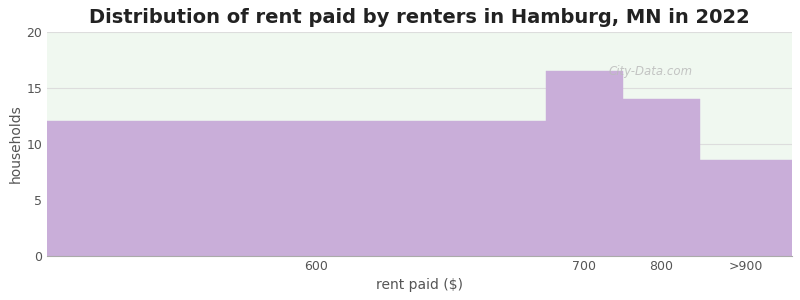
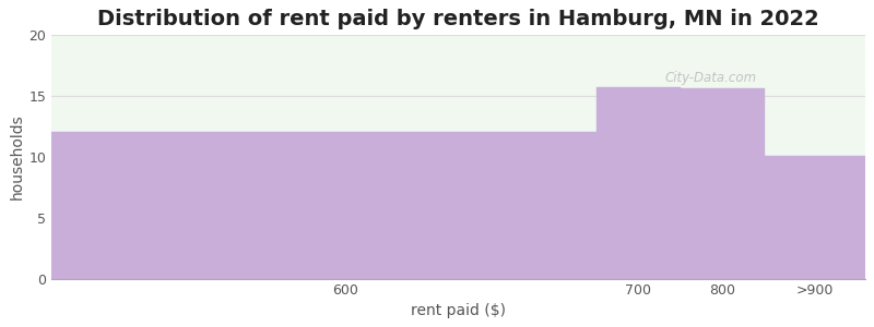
700: 16.5 -> 15.7
800: 14.0 -> 15.6
>900: 8.5 -> 10.1
